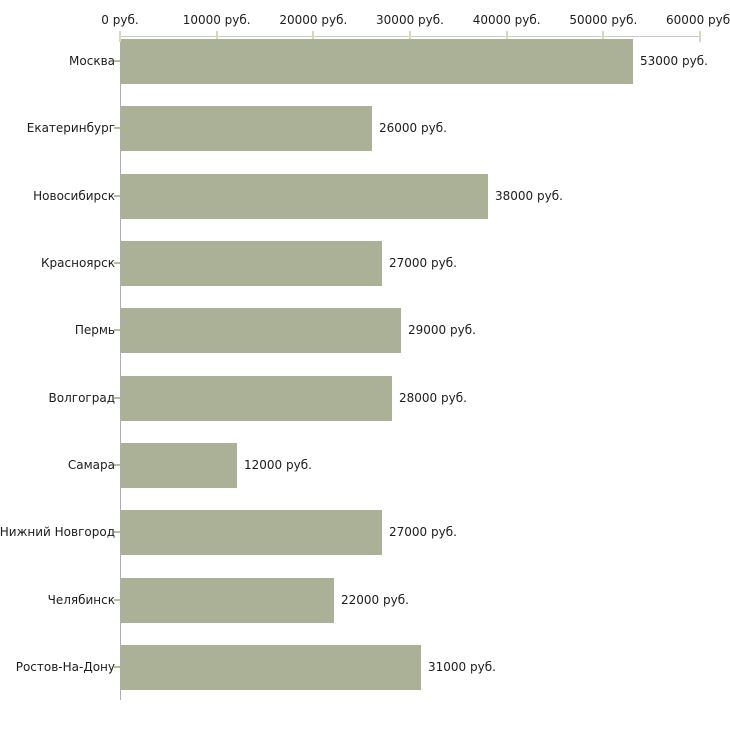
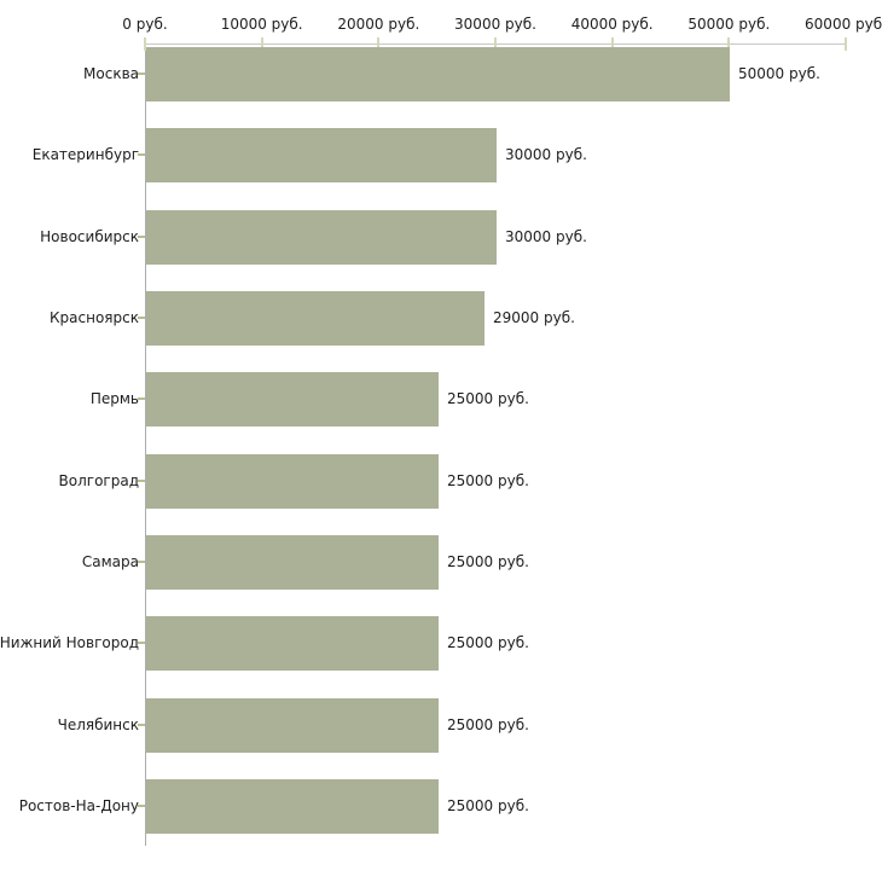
Москва: 53000 -> 50000
Екатеринбург: 26000 -> 30000
Новосибирск: 38000 -> 30000
Красноярск: 27000 -> 29000
Пермь: 29000 -> 25000
Волгоград: 28000 -> 25000
Самара: 12000 -> 25000
Нижний Новгород: 27000 -> 25000
Челябинск: 22000 -> 25000
Ростов-На-Дону: 31000 -> 25000
